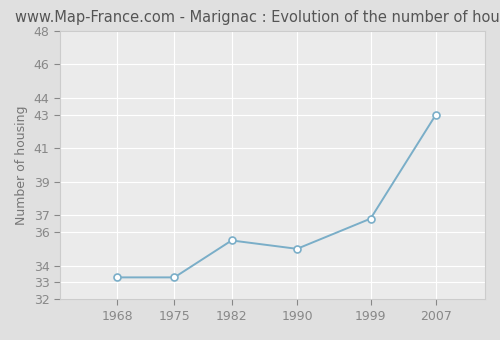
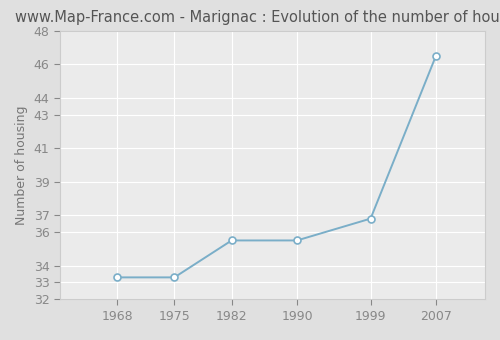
1990: 35.0 -> 35.5
2007: 43.0 -> 46.5
